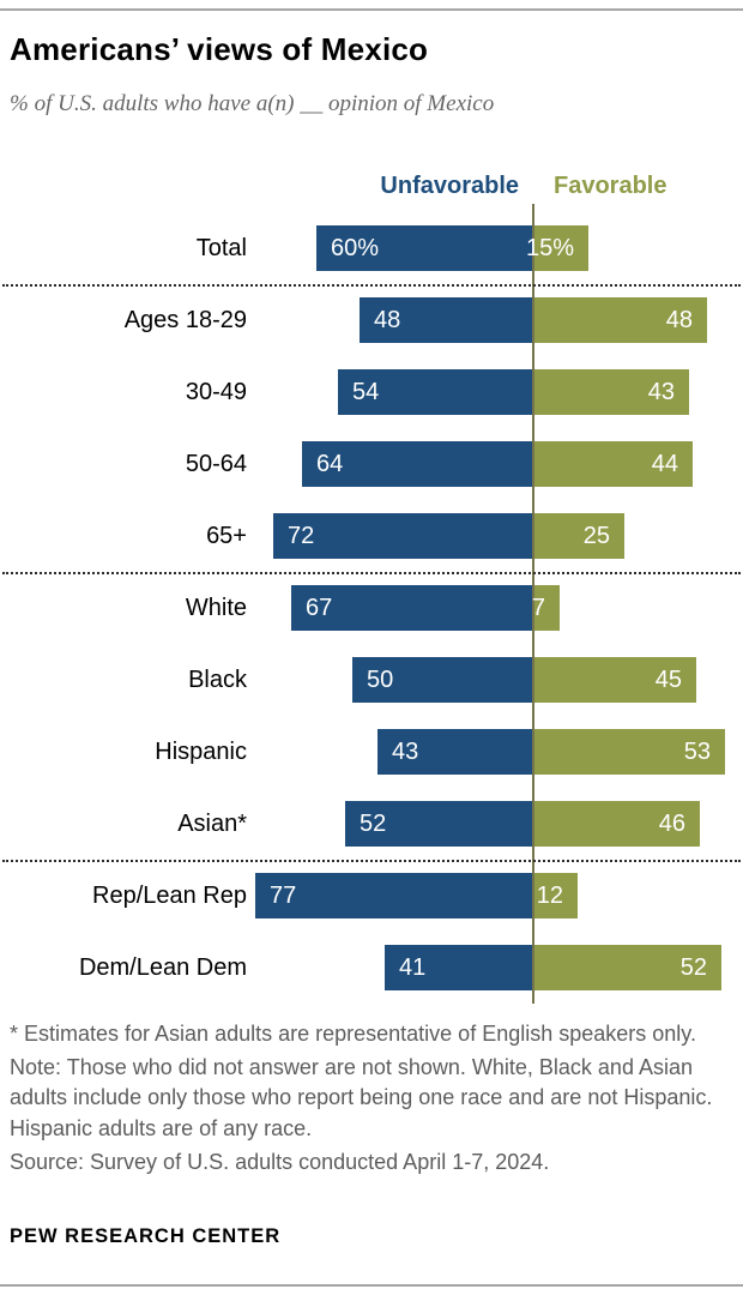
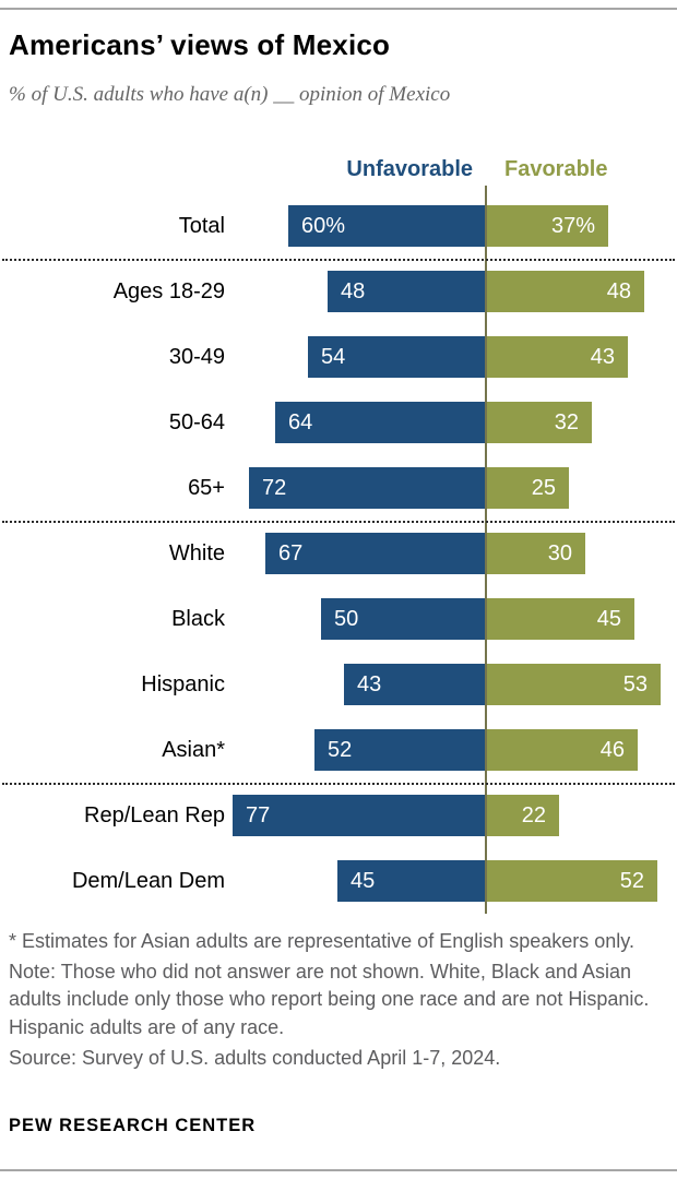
Favorable/Total: 15% -> 37%
Favorable/50-64: 44 -> 32
Favorable/White: 7 -> 30
Favorable/Rep/Lean Rep: 12 -> 22
Unfavorable/Dem/Lean Dem: 41 -> 45
